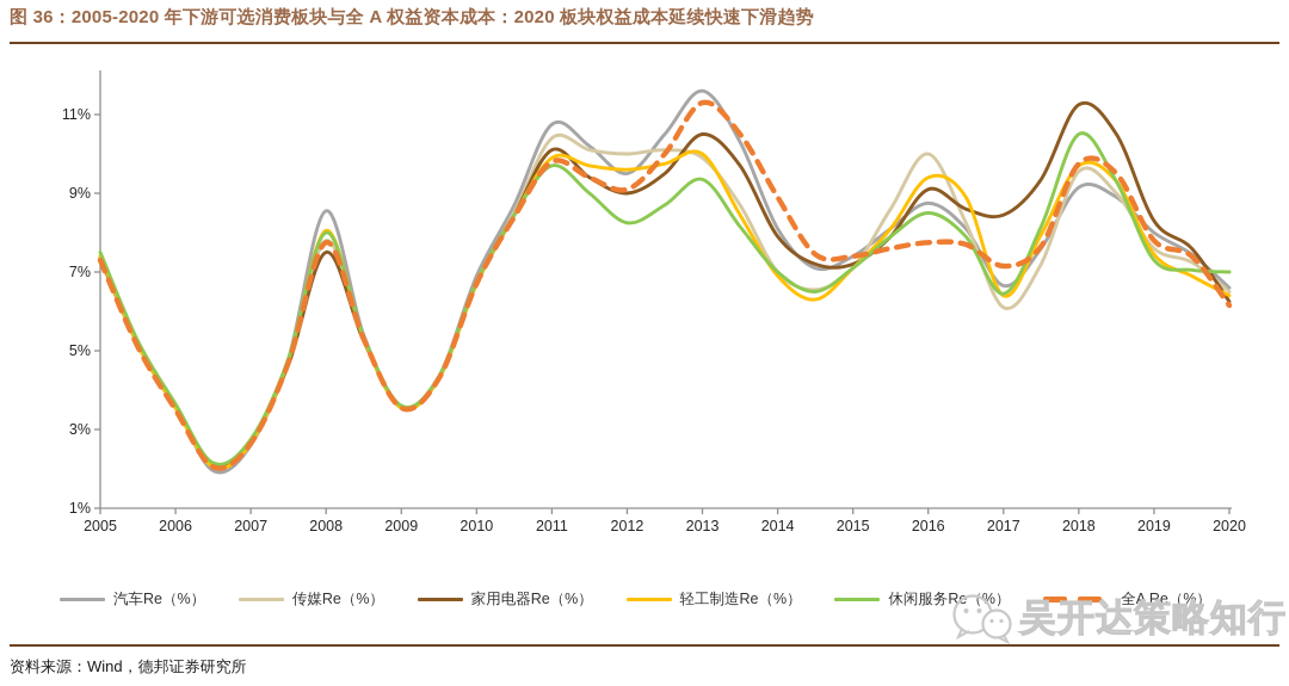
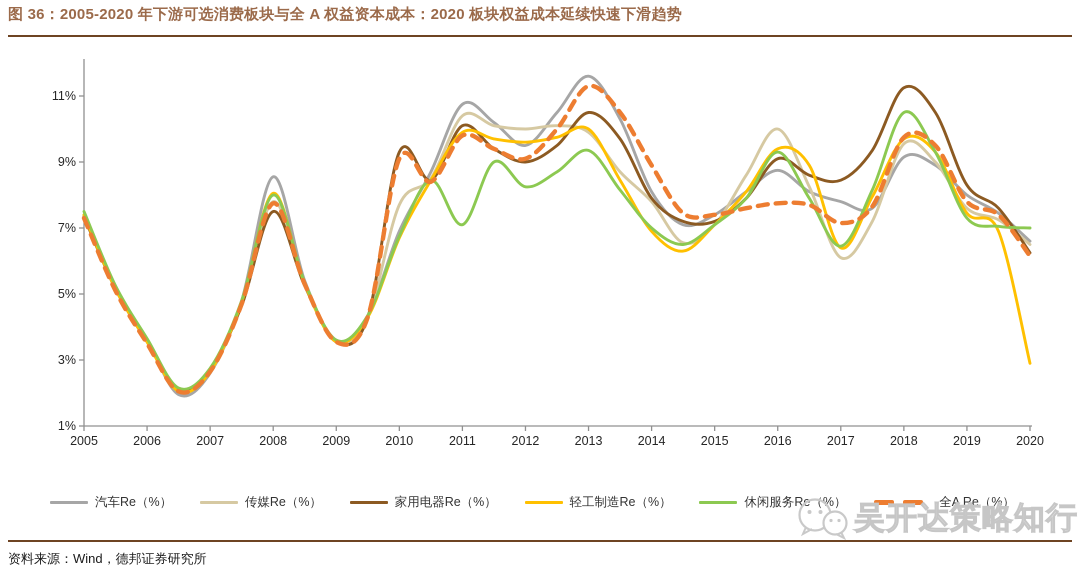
传媒Re（%）/2010: 6.8% -> 7.7%
家用电器Re（%）/2010: 6.7% -> 9.3%
全A Re（%）/2010: 6.7% -> 9.1%
休闲服务Re（%）/2011: 9.7% -> 7.1%
传媒Re（%）/2014: 7.0% -> 7.8%
休闲服务Re（%）/2016: 8.5% -> 9.3%
汽车Re（%）/2017: 6.7% -> 7.8%
轻工制造Re（%）/2020: 6.4% -> 2.9%
